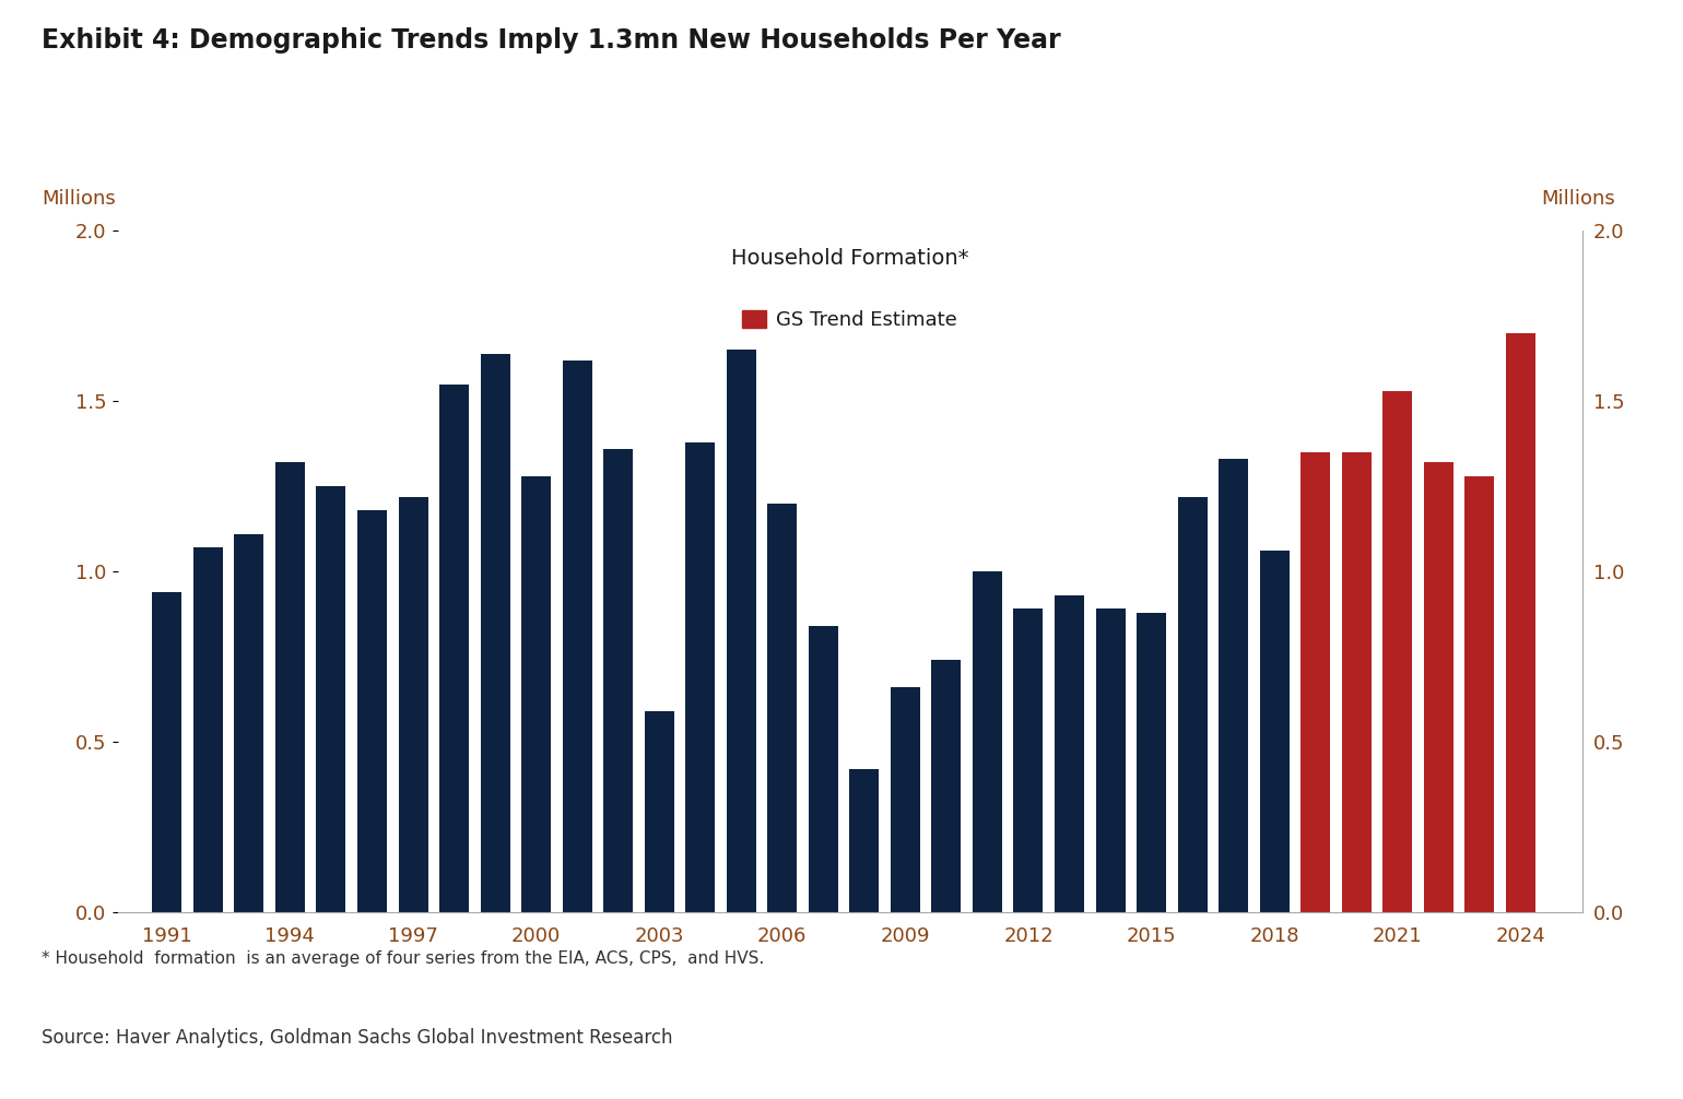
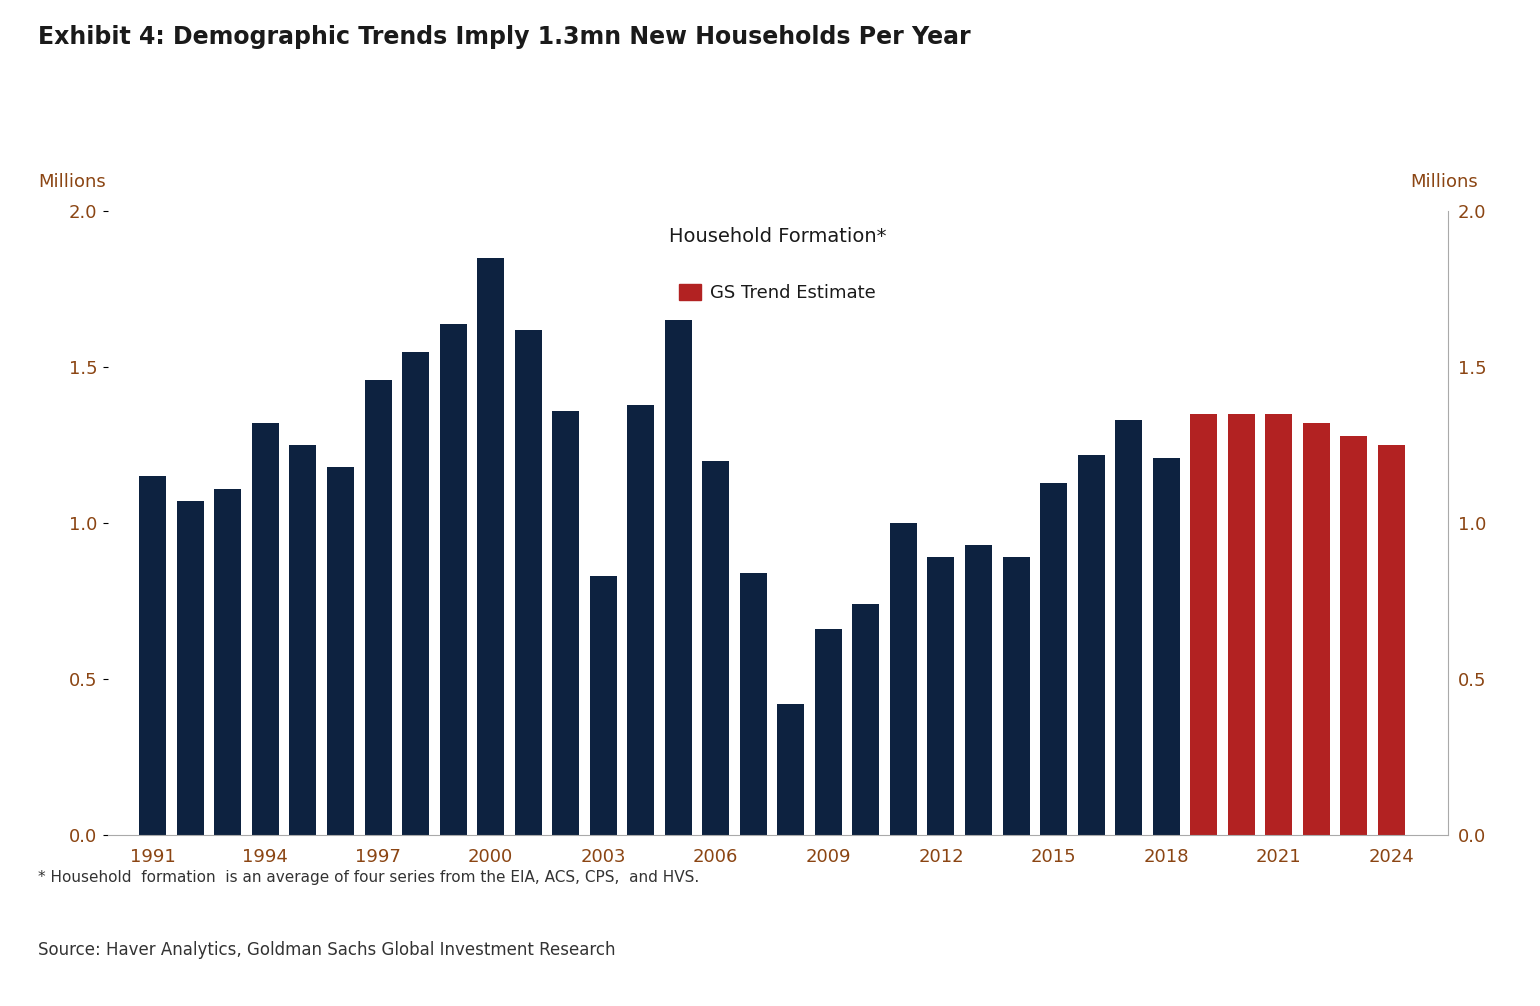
1991: 0.94 -> 1.15
1997: 1.22 -> 1.46
2000: 1.28 -> 1.85
2003: 0.59 -> 0.83
2015: 0.88 -> 1.13
2018: 1.06 -> 1.21
2021: 1.53 -> 1.35
2024: 1.70 -> 1.25
